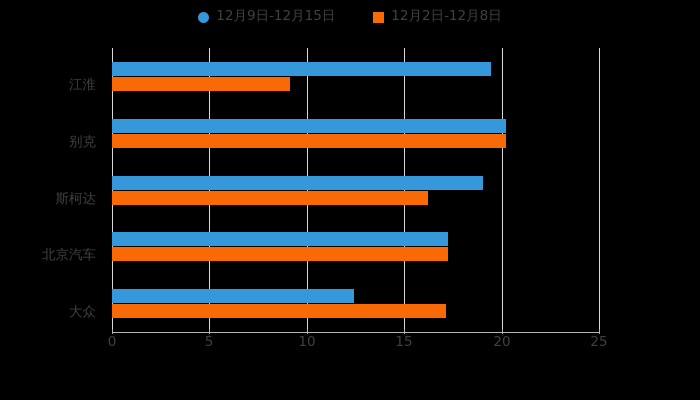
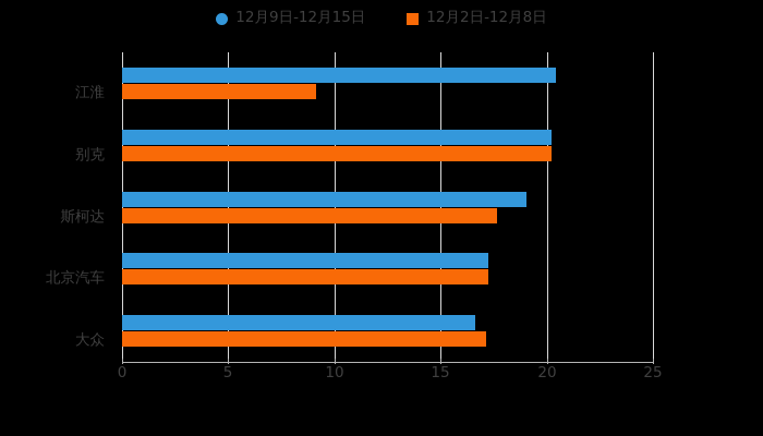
12月9日-12月15日/江淮: 19.4 -> 20.4
12月2日-12月8日/斯柯达: 16.2 -> 17.6
12月9日-12月15日/大众: 12.4 -> 16.6
